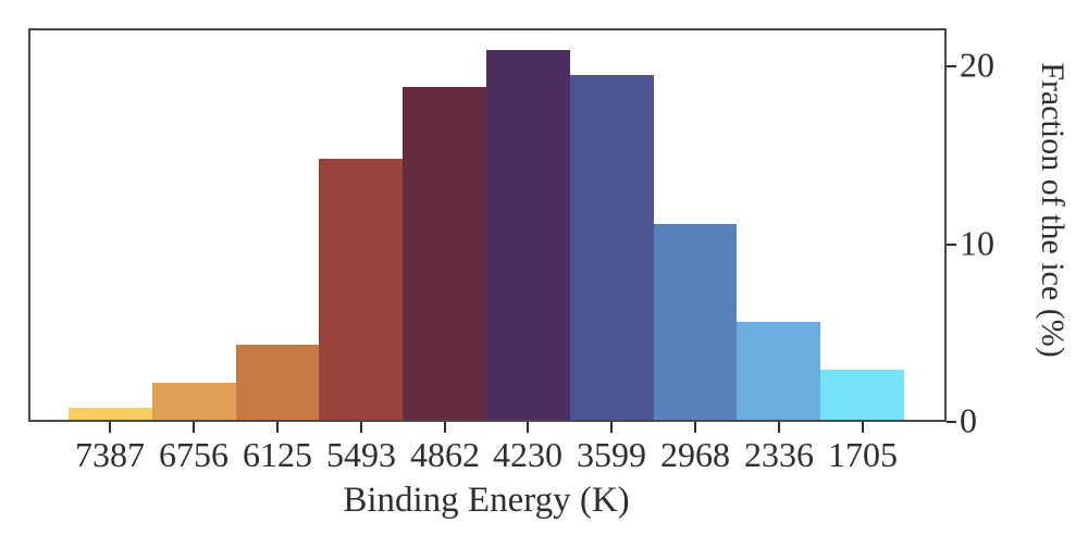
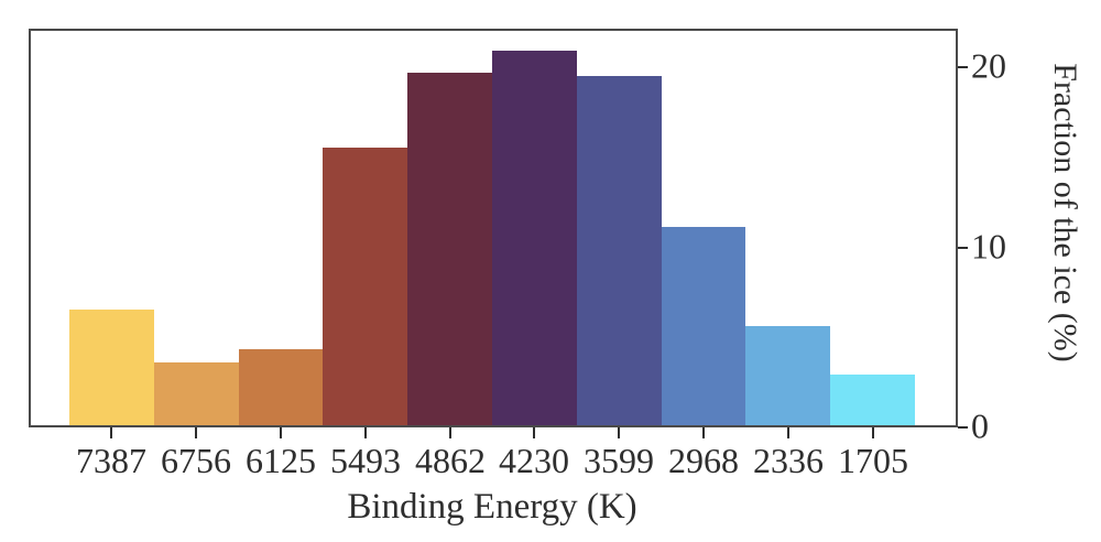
7387: 0.7 -> 6.4
6756: 2.1 -> 3.5
5493: 14.7 -> 15.4
4862: 18.7 -> 19.6
